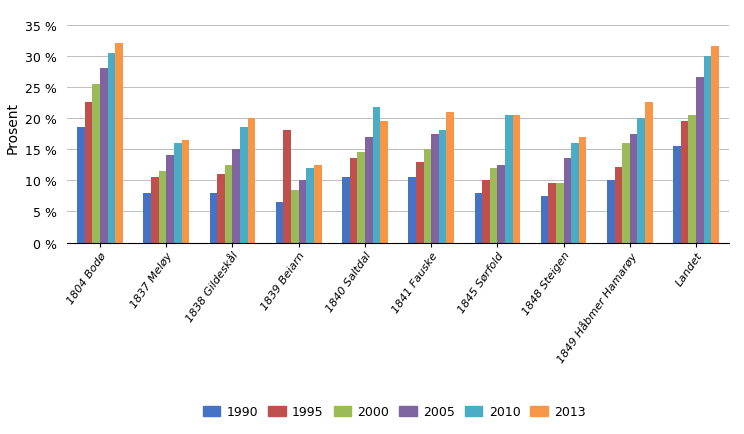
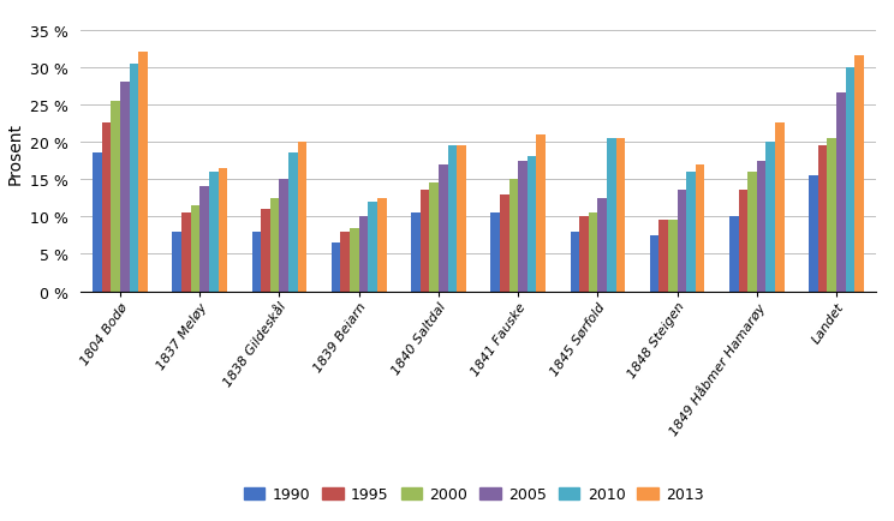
1995/1839 Beiarn: 18.0 % -> 8.0 %
2010/1840 Saltdal: 21.8 % -> 19.5 %
2000/1845 Sørfold: 12.0 % -> 10.5 %
1995/1849 Håbmer Hamarøy: 12.2 % -> 13.5 %
